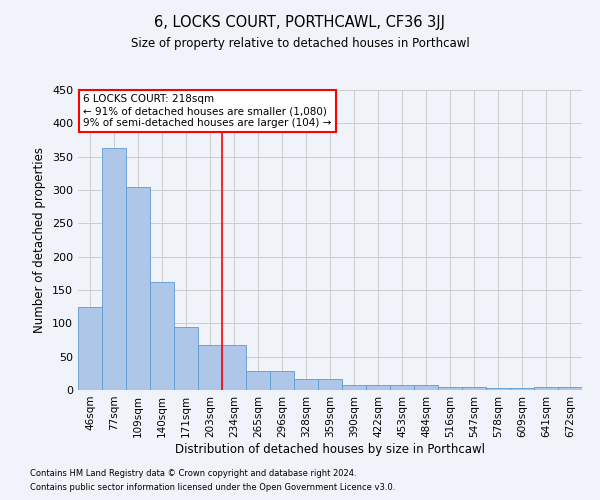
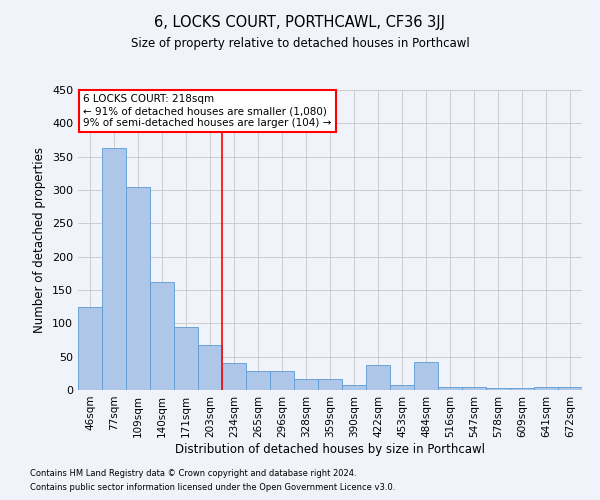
234sqm: 68 -> 40
422sqm: 7 -> 38
484sqm: 7 -> 42
